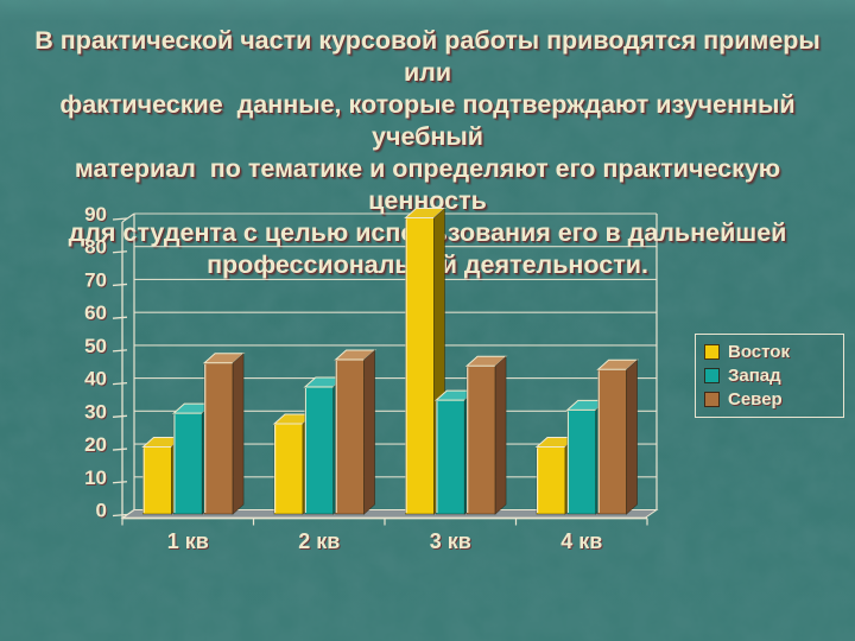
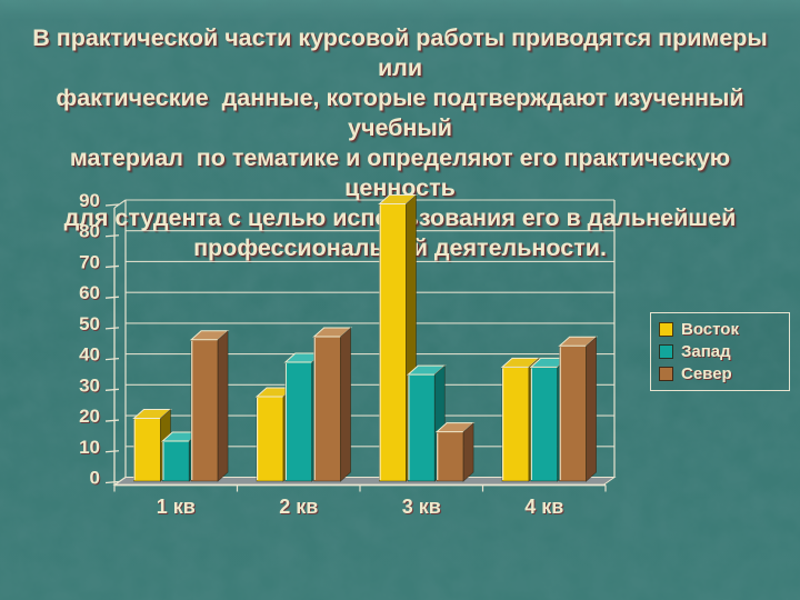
Запад/1 кв: 31 -> 13
Север/3 кв: 45 -> 16
Восток/4 кв: 20 -> 37
Запад/4 кв: 32 -> 37
